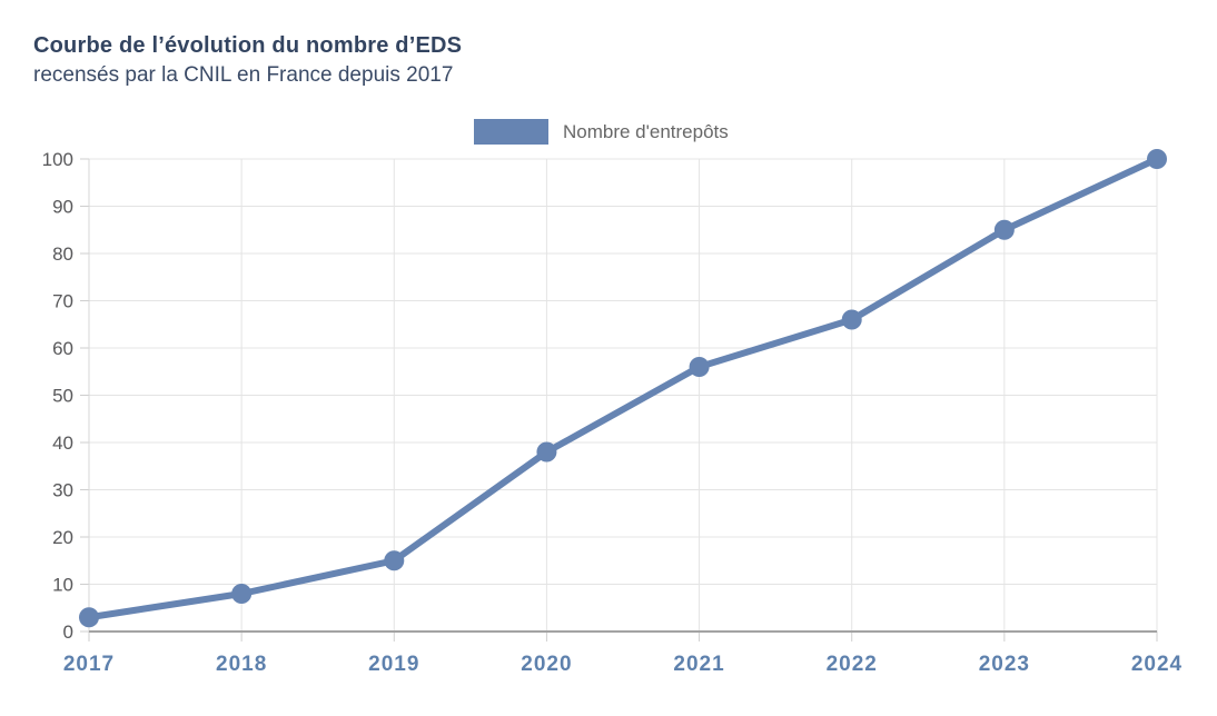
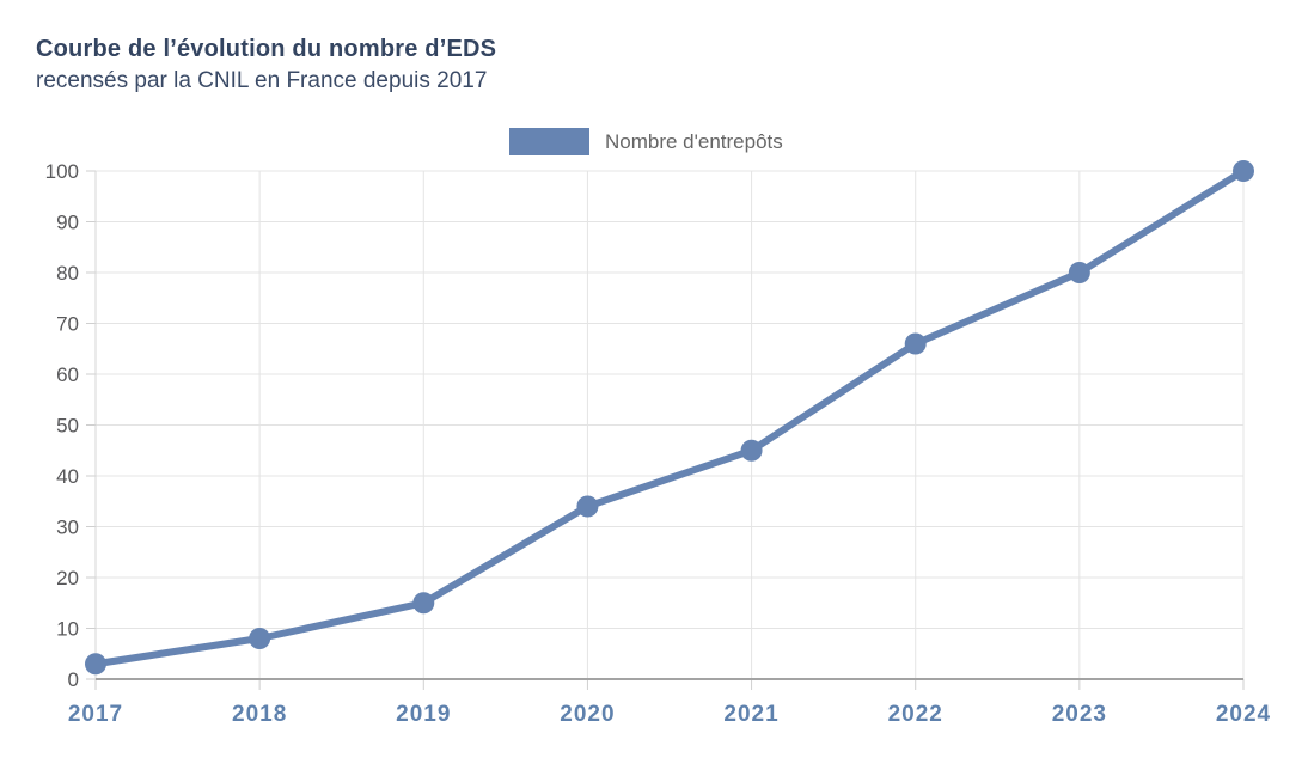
2020: 38 -> 34
2021: 56 -> 45
2023: 85 -> 80
